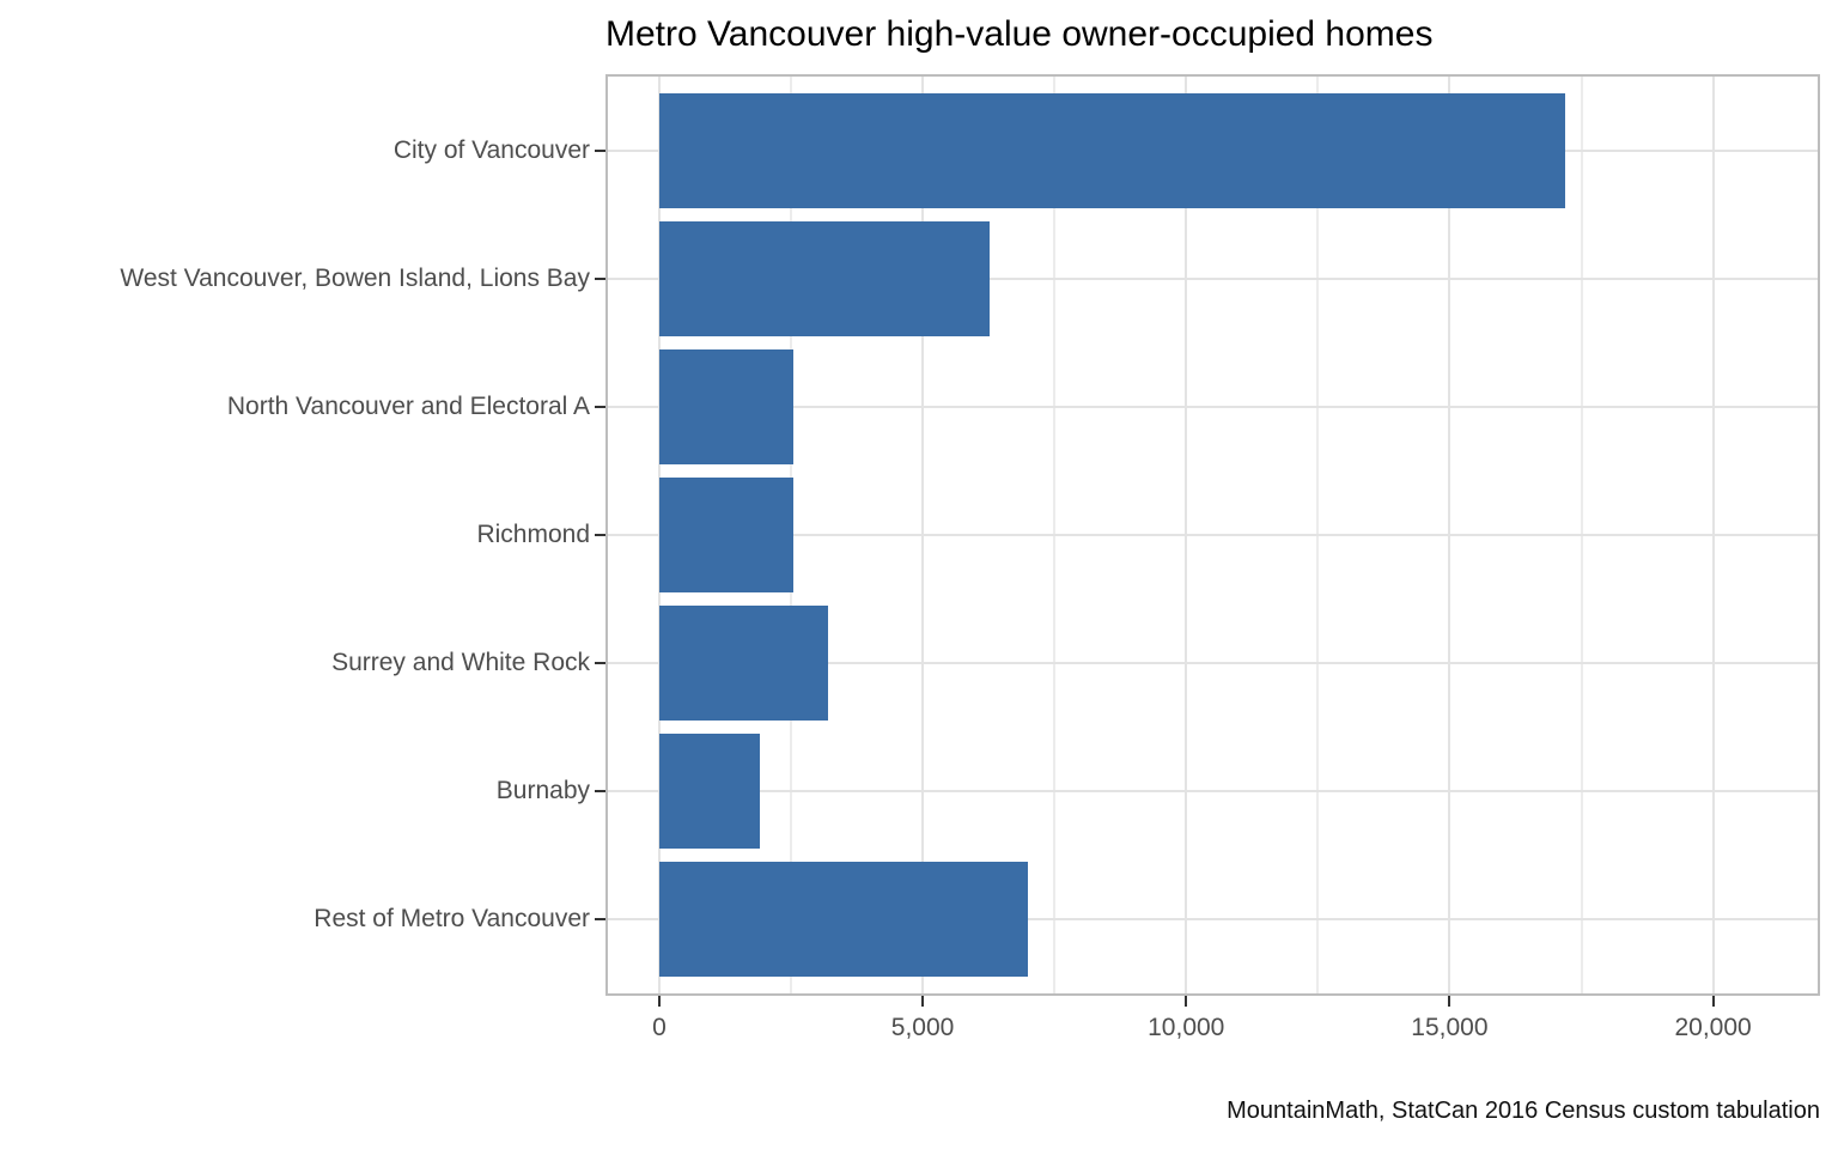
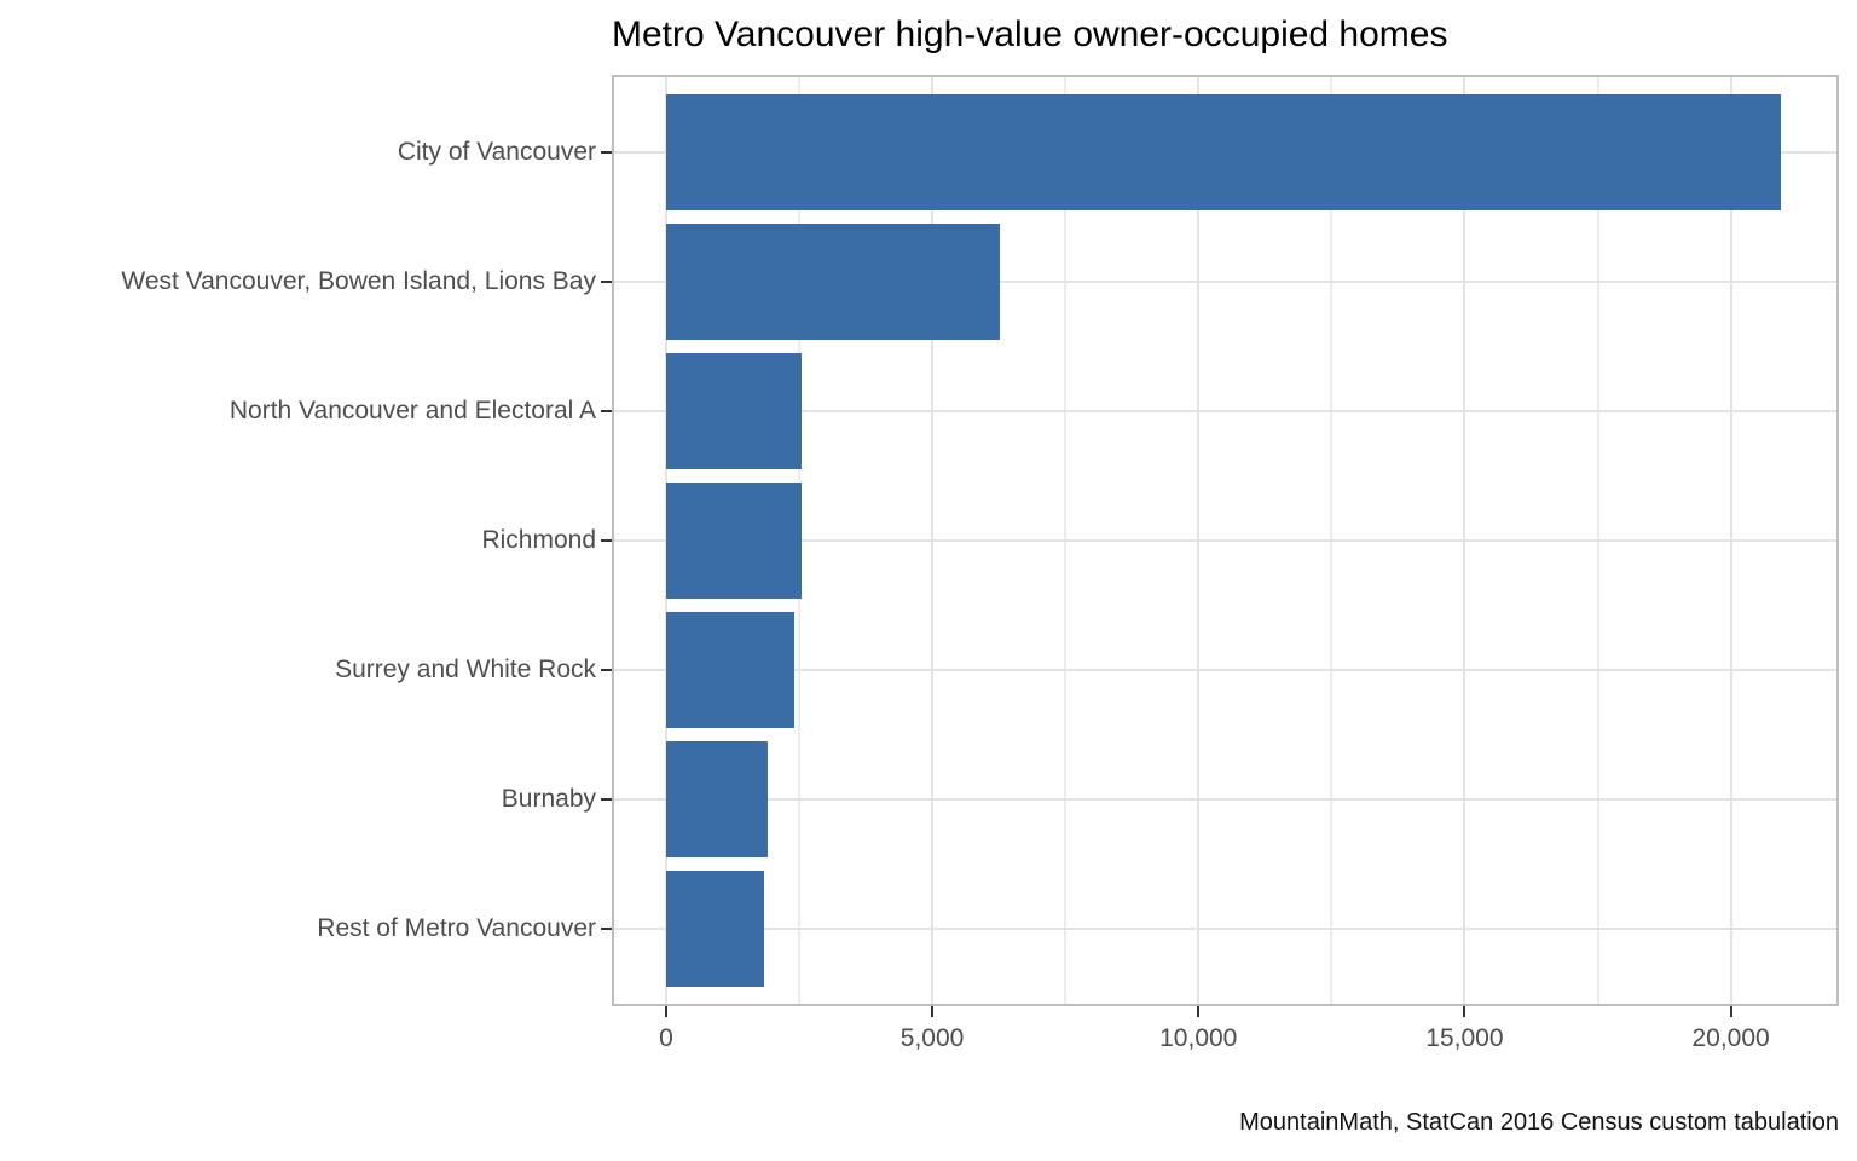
City of Vancouver: 17200 -> 21000
Surrey and White Rock: 3200 -> 2400
Rest of Metro Vancouver: 7000 -> 1800
